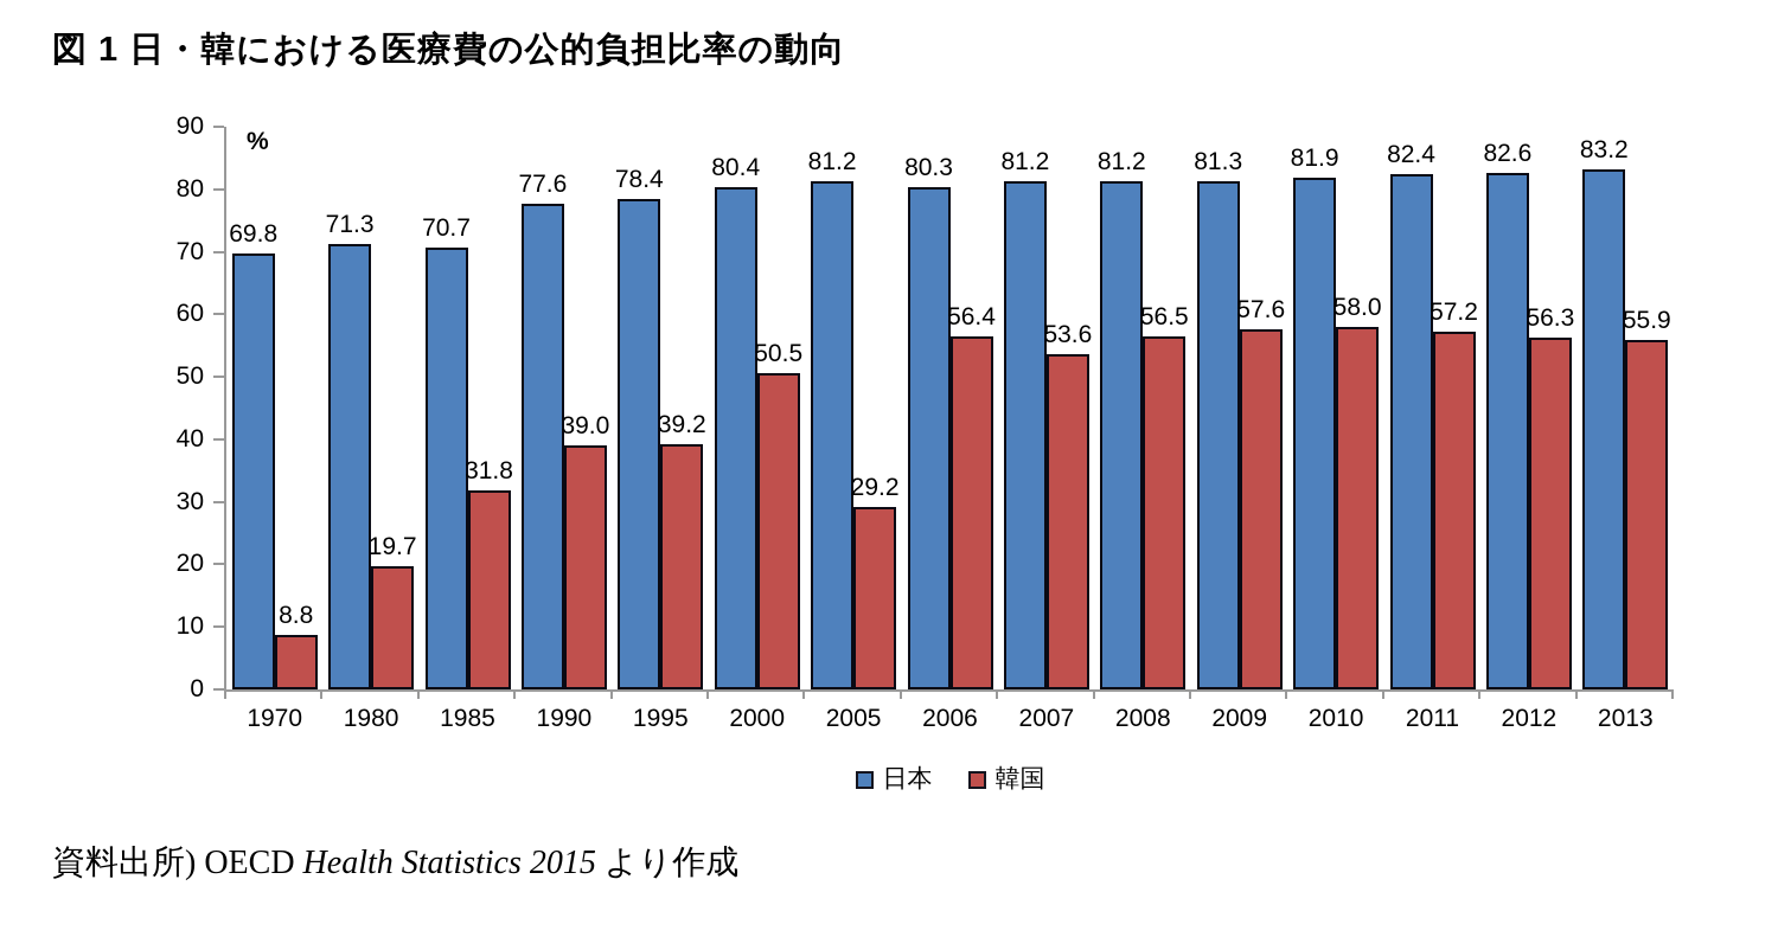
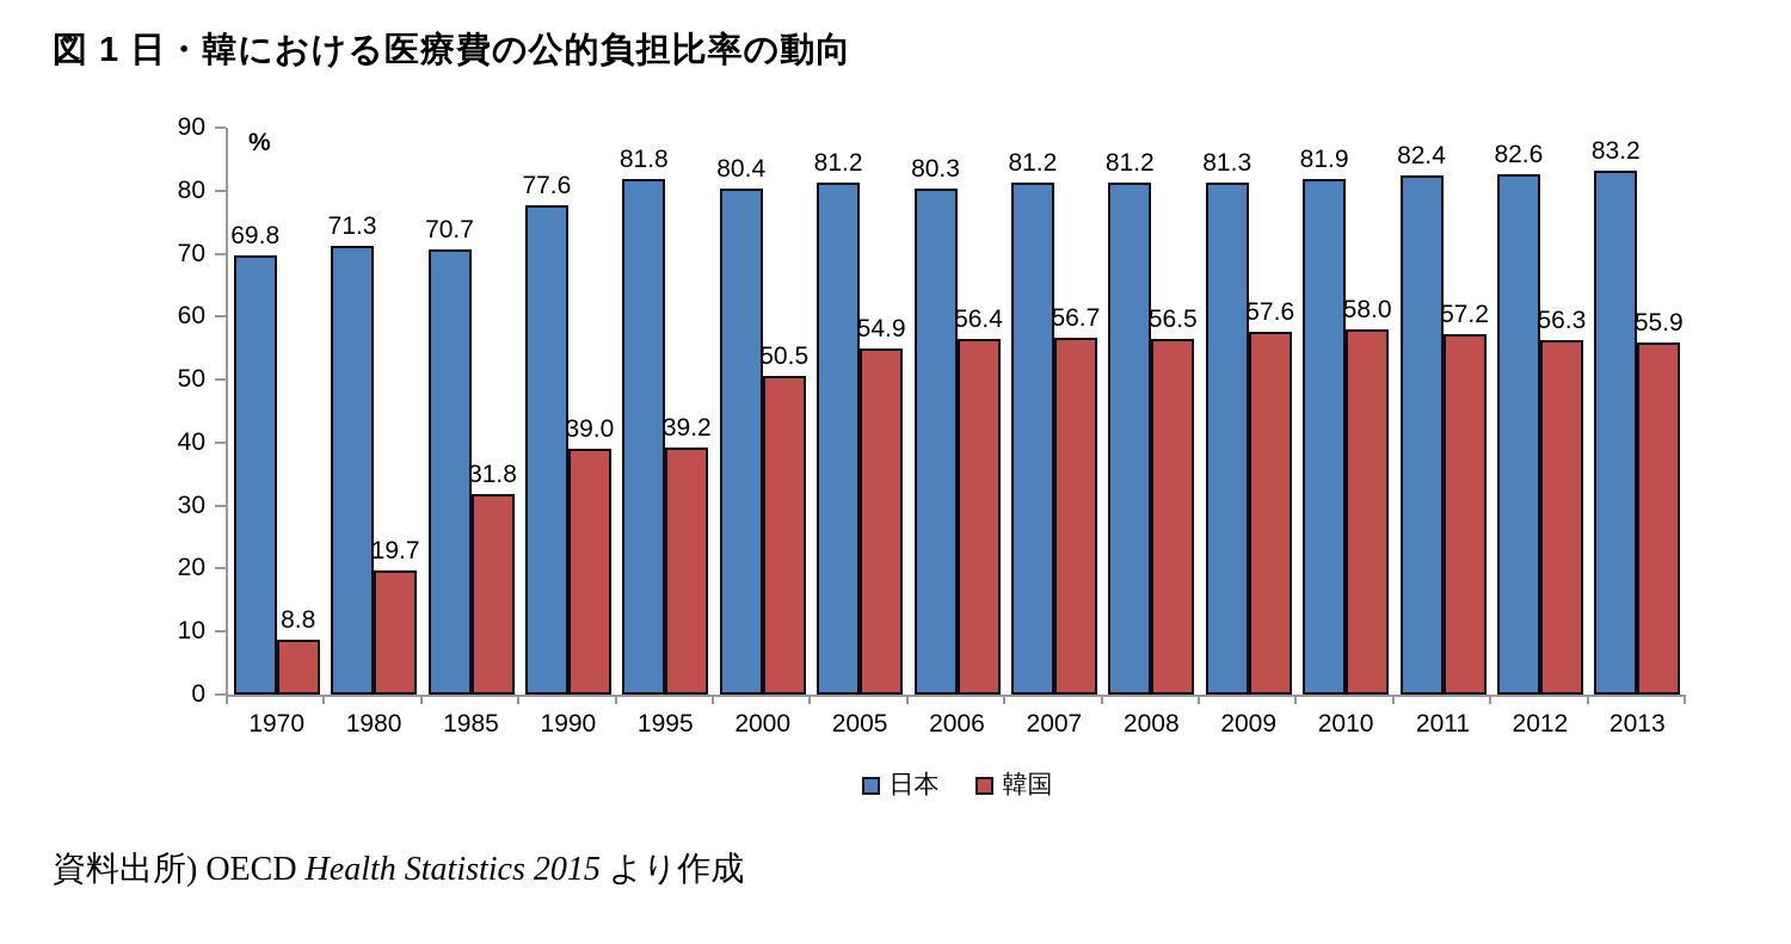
日本/1995: 78.4 -> 81.8
韓国/2005: 29.2 -> 54.9
韓国/2007: 53.6 -> 56.7
